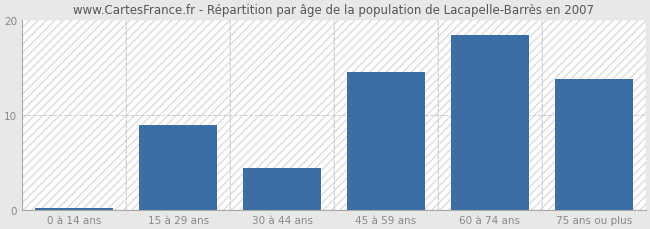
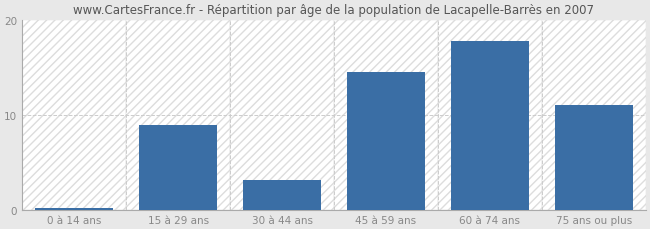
30 à 44 ans: 4.4 -> 3.2
60 à 74 ans: 18.4 -> 17.8
75 ans ou plus: 13.8 -> 11.1
